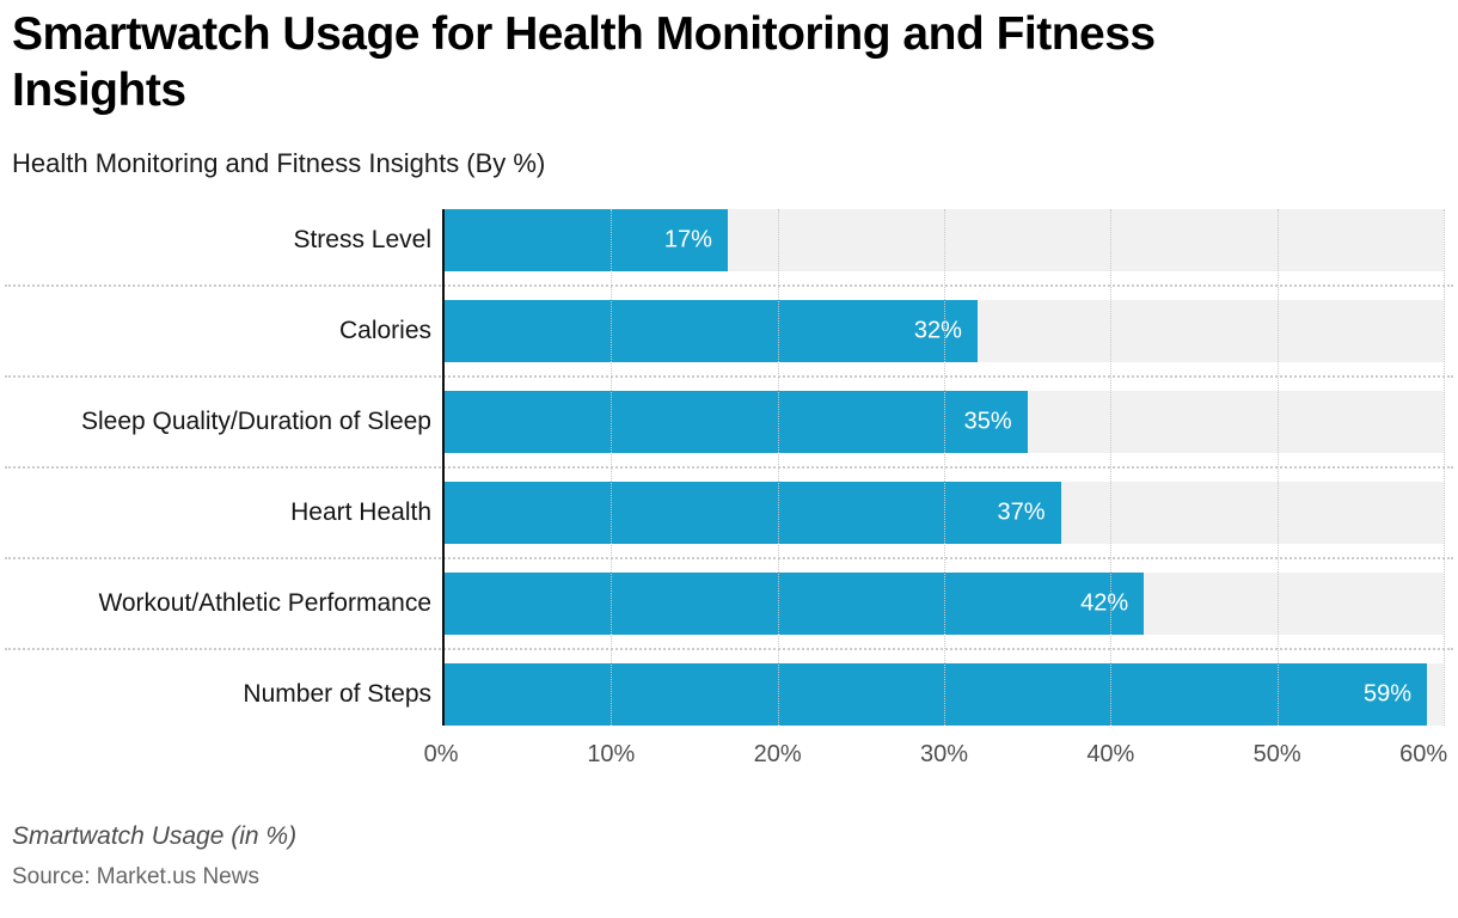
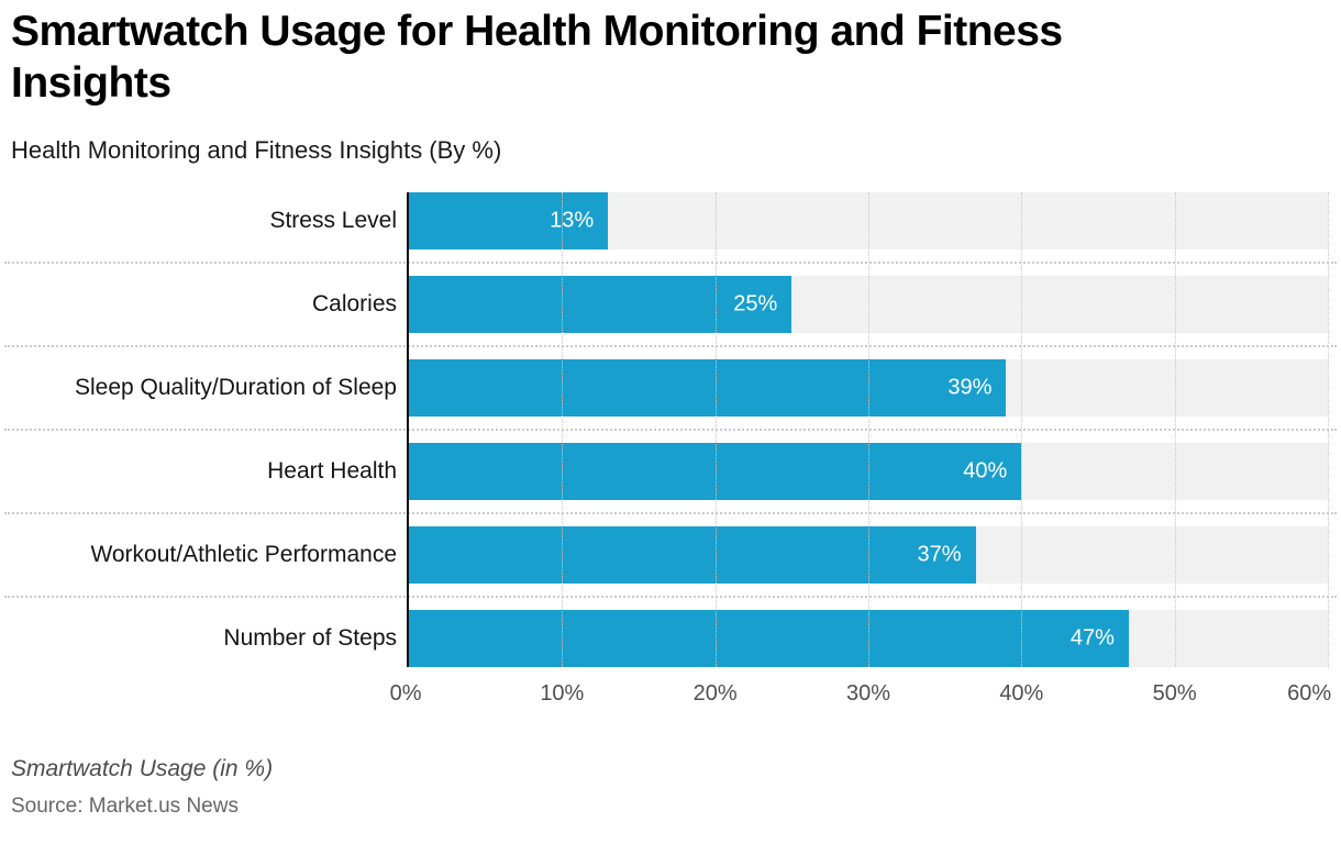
Stress Level: 17% -> 13%
Calories: 32% -> 25%
Sleep Quality/Duration of Sleep: 35% -> 39%
Heart Health: 37% -> 40%
Workout/Athletic Performance: 42% -> 37%
Number of Steps: 59% -> 47%
